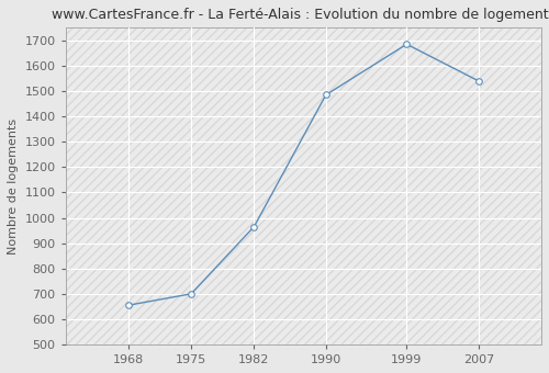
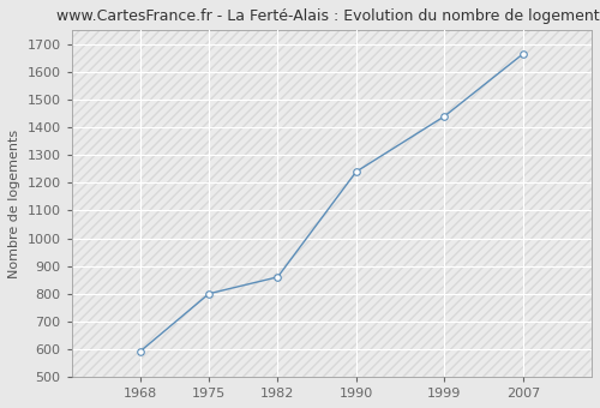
1968: 655 -> 592
1975: 700 -> 800
1982: 965 -> 860
1990: 1485 -> 1240
1999: 1685 -> 1440
2007: 1540 -> 1665
